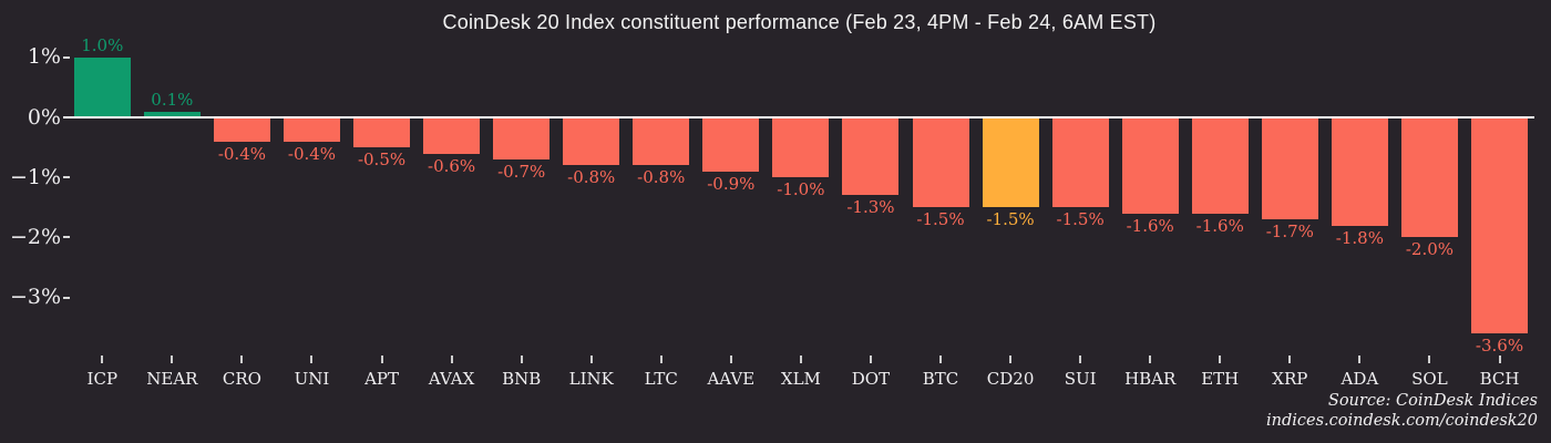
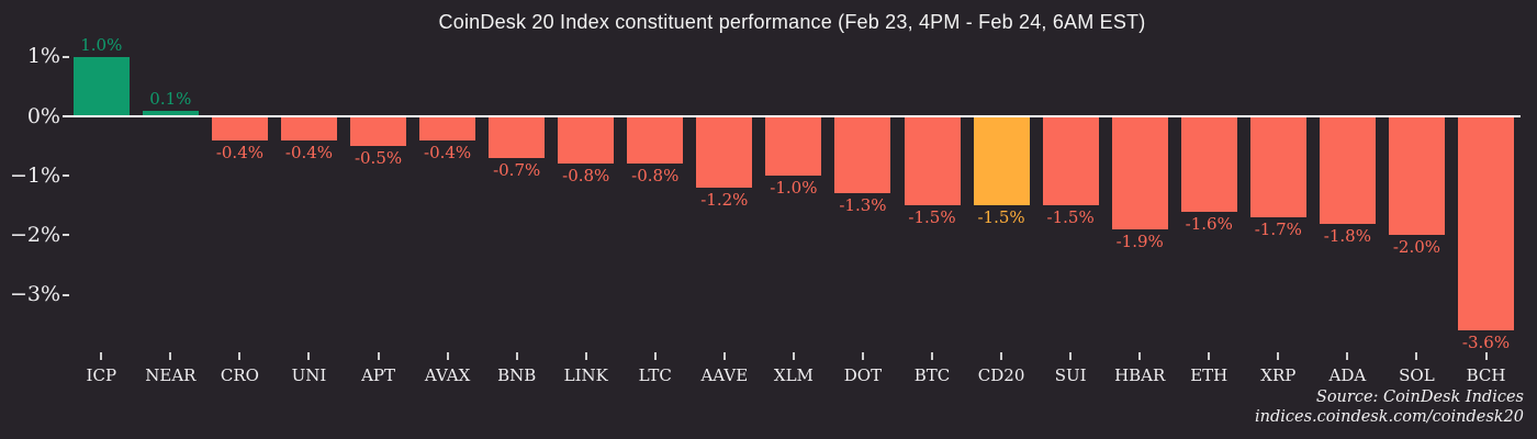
AVAX: -0.6% -> -0.4%
AAVE: -0.9% -> -1.2%
HBAR: -1.6% -> -1.9%
